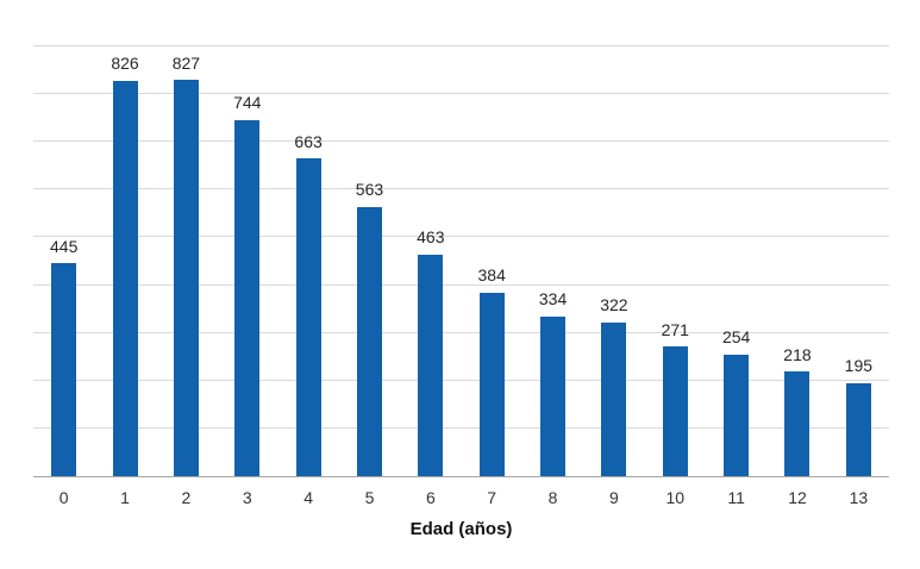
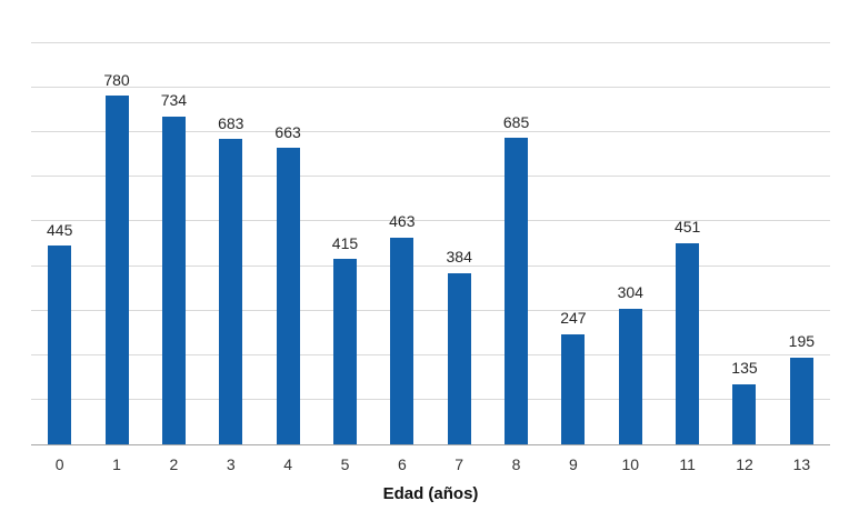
1: 826 -> 780
2: 827 -> 734
3: 744 -> 683
5: 563 -> 415
8: 334 -> 685
9: 322 -> 247
10: 271 -> 304
11: 254 -> 451
12: 218 -> 135
